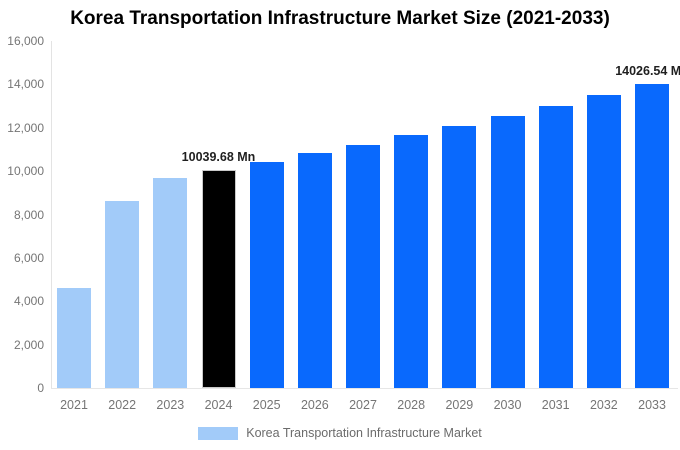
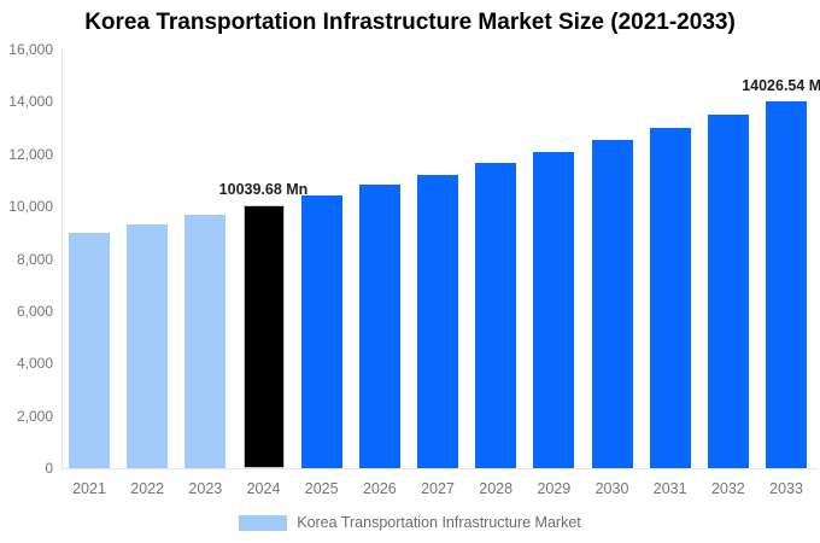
2021: 4600 -> 9000
2022: 8600 -> 9300
